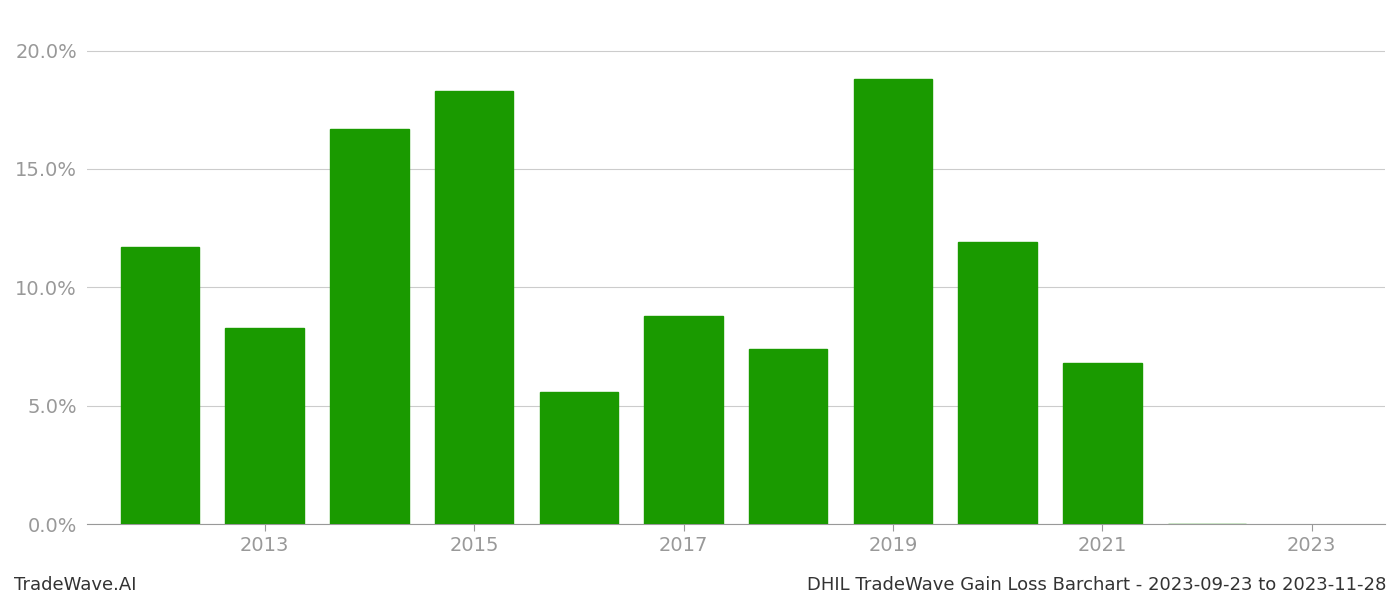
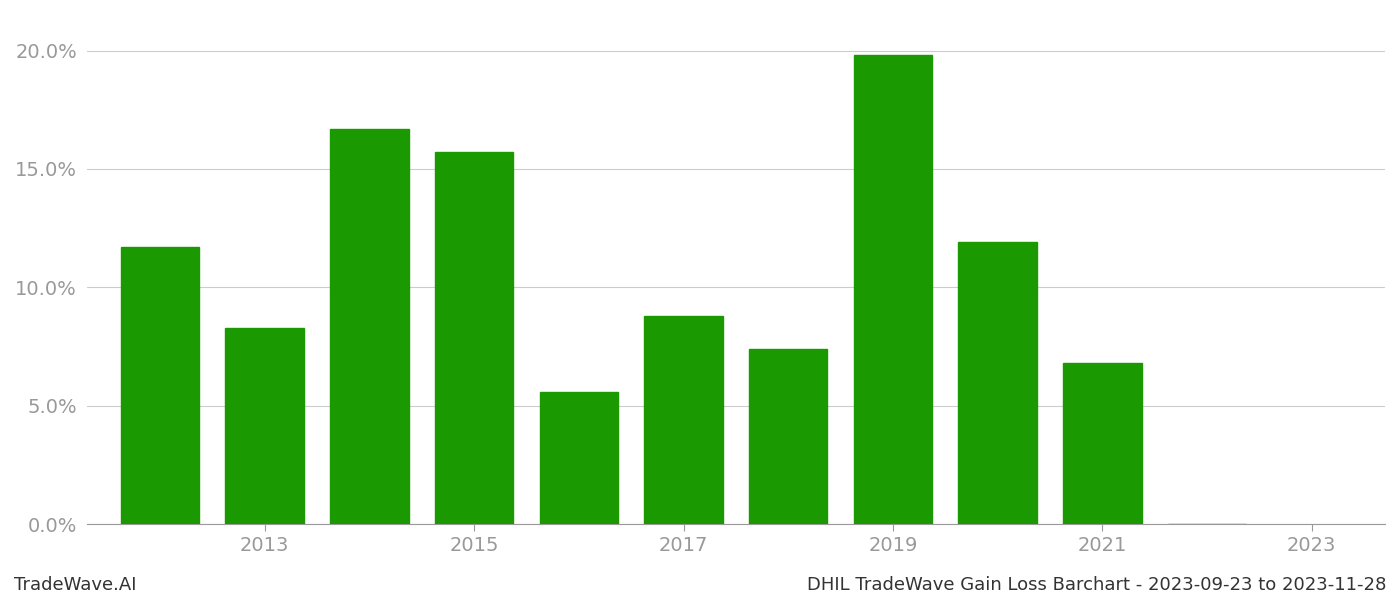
2015: 18.3% -> 15.7%
2019: 18.8% -> 19.8%
